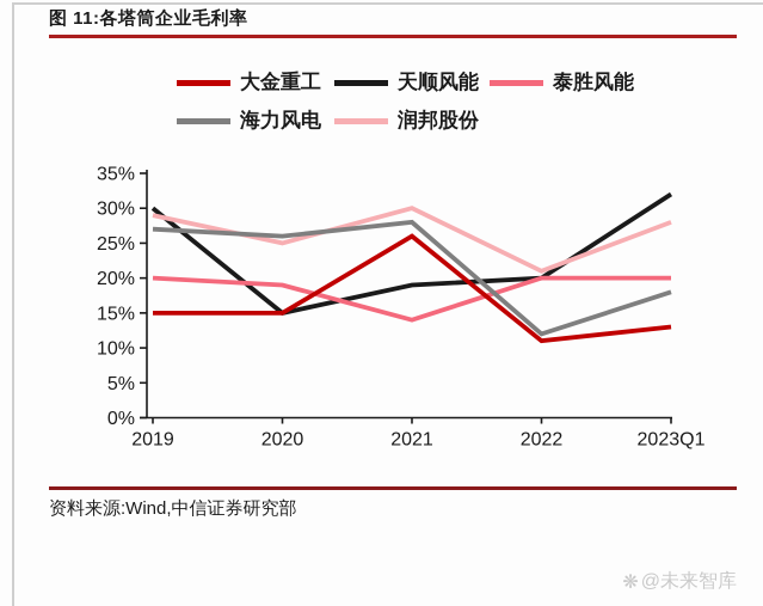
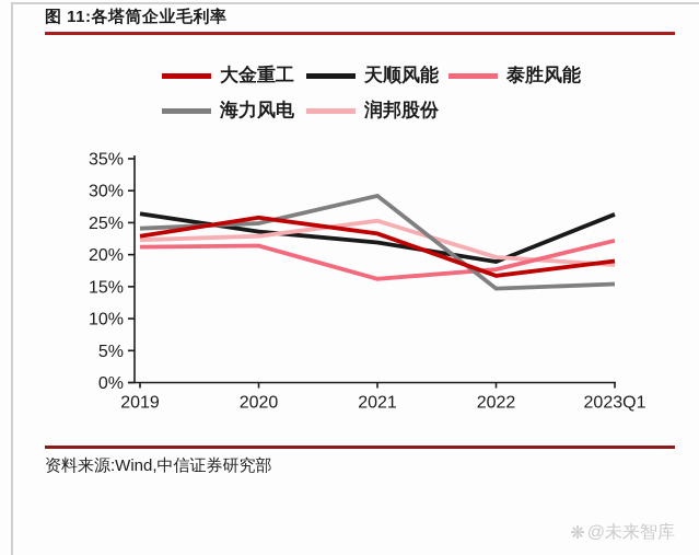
大金重工/2019: 15% -> 23%
天顺风能/2019: 30% -> 26%
泰胜风能/2019: 20% -> 21%
海力风电/2019: 27% -> 24%
润邦股份/2019: 29% -> 22%
大金重工/2020: 15% -> 26%
天顺风能/2020: 15% -> 24%
泰胜风能/2020: 19% -> 21%
海力风电/2020: 26% -> 25%
润邦股份/2020: 25% -> 23%
大金重工/2021: 26% -> 23%
天顺风能/2021: 19% -> 22%
泰胜风能/2021: 14% -> 16%
海力风电/2021: 28% -> 29%
润邦股份/2021: 30% -> 25%
大金重工/2022: 11% -> 17%
天顺风能/2022: 20% -> 19%
泰胜风能/2022: 20% -> 18%
海力风电/2022: 12% -> 15%
润邦股份/2022: 21% -> 20%
大金重工/2023Q1: 13% -> 19%
天顺风能/2023Q1: 32% -> 26%
泰胜风能/2023Q1: 20% -> 22%
海力风电/2023Q1: 18% -> 15%
润邦股份/2023Q1: 28% -> 18%
